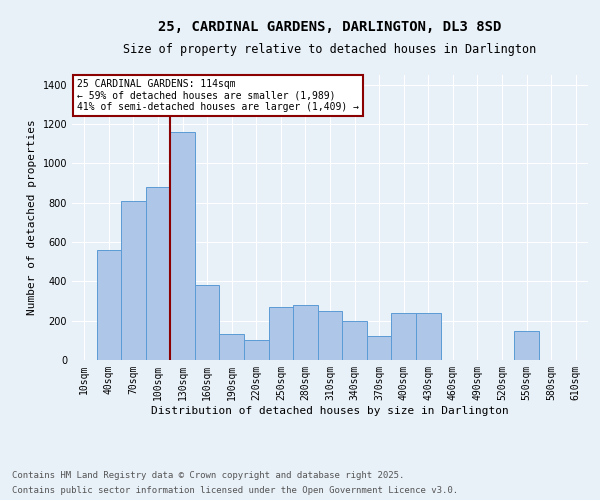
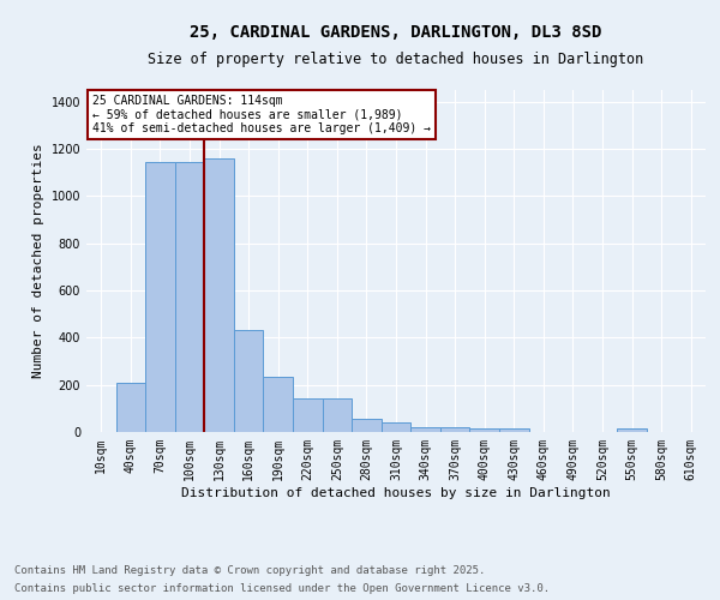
40sqm: 560 -> 210
70sqm: 810 -> 1140
100sqm: 880 -> 1140
160sqm: 380 -> 430
190sqm: 130 -> 240
220sqm: 100 -> 140
250sqm: 270 -> 140
280sqm: 280 -> 60
310sqm: 250 -> 40
340sqm: 200 -> 20
370sqm: 120 -> 20
400sqm: 240 -> 20
430sqm: 240 -> 20
550sqm: 150 -> 20
